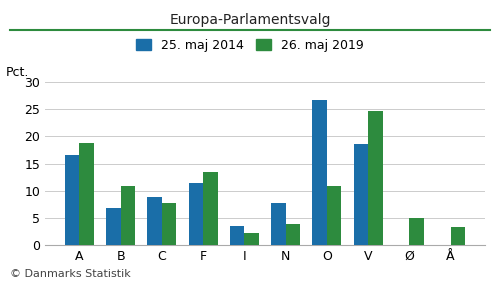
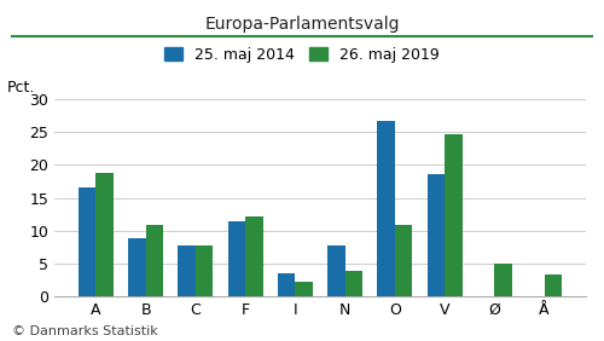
25. maj 2014/B: 6.9 -> 8.8
25. maj 2014/C: 8.9 -> 7.8
26. maj 2019/F: 13.5 -> 12.2
